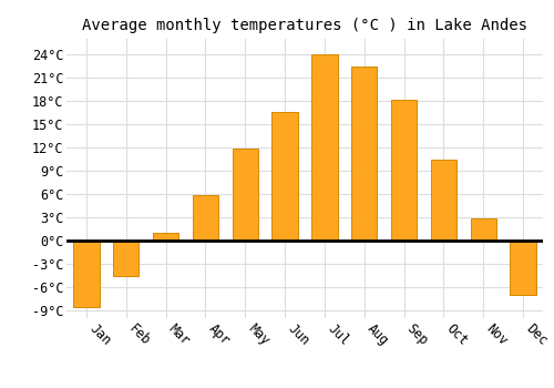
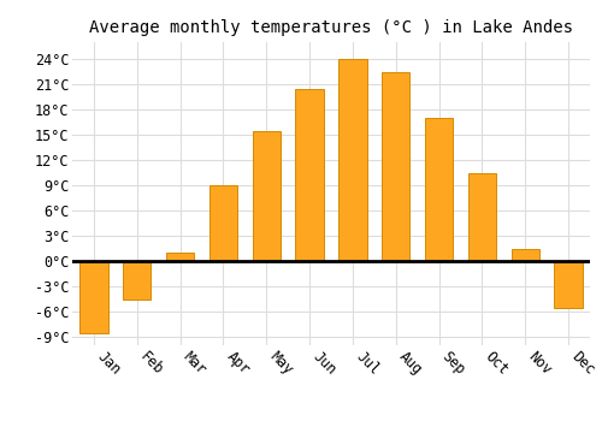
Apr: 5.8°C -> 9.0°C
May: 11.8°C -> 15.5°C
Jun: 16.6°C -> 20.5°C
Sep: 18.2°C -> 17.0°C
Nov: 2.8°C -> 1.5°C
Dec: -7.0°C -> -5.5°C
